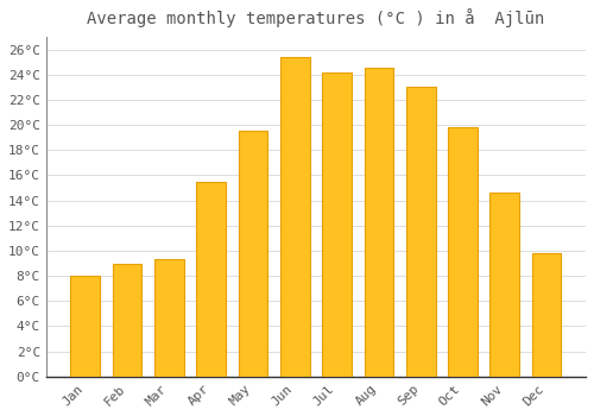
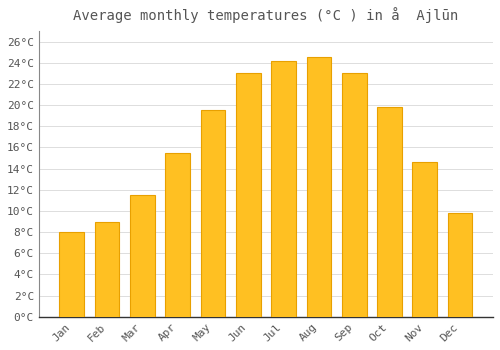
Mar: 9.3°C -> 11.5°C
Jun: 25.4°C -> 23.0°C
